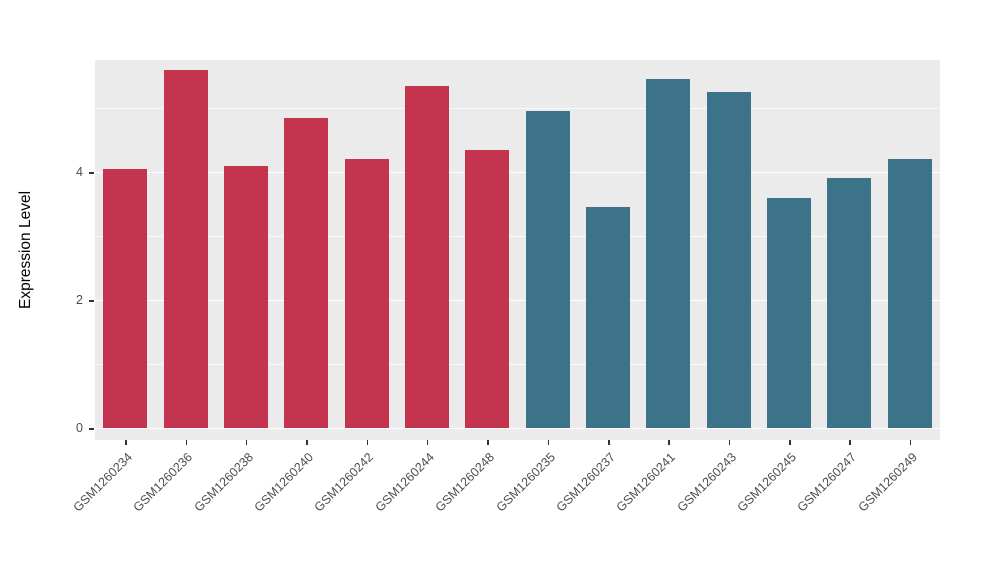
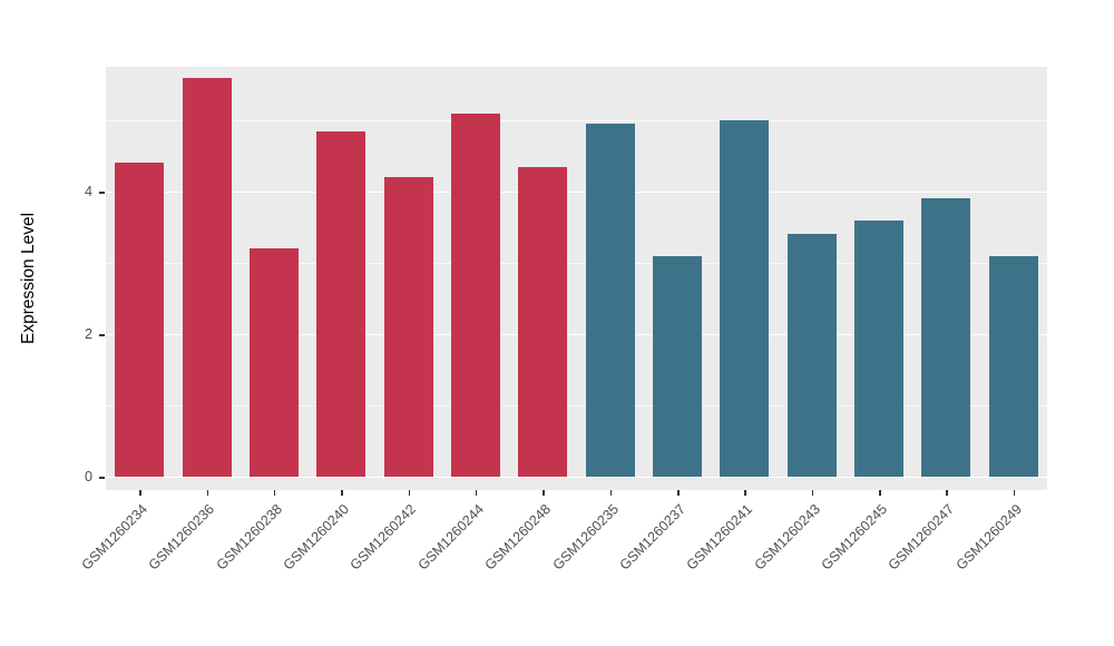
GSM1260234: 4.0 -> 4.4
GSM1260238: 4.1 -> 3.2
GSM1260244: 5.3 -> 5.1
GSM1260237: 3.5 -> 3.1
GSM1260241: 5.5 -> 5.0
GSM1260243: 5.2 -> 3.4
GSM1260249: 4.2 -> 3.1
